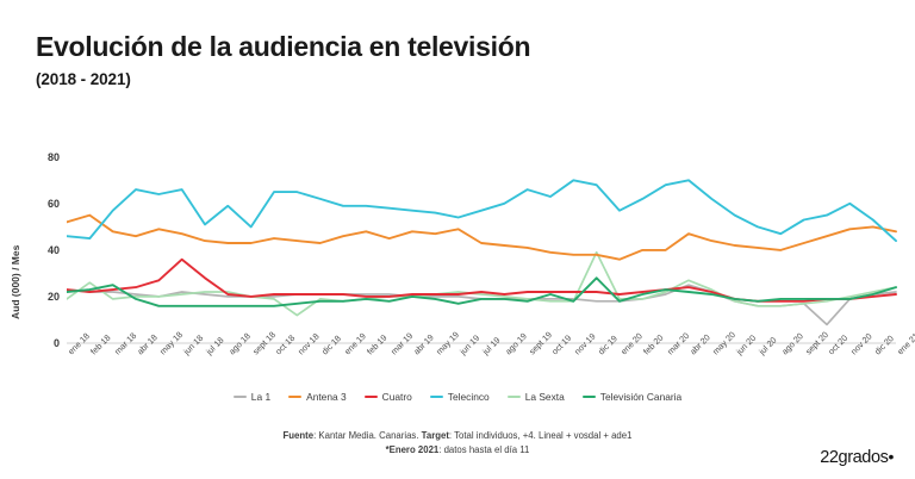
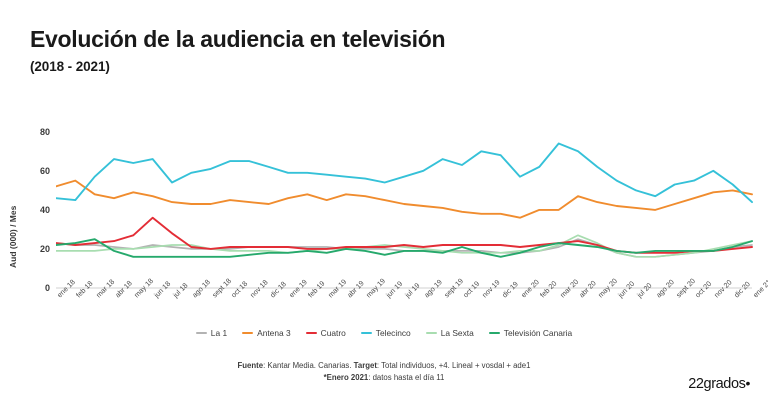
La Sexta/feb 18: 26 -> 19
Telecinco/jul 18: 51 -> 54
Telecinco/sept 18: 50 -> 61
La Sexta/nov 18: 12 -> 19
Antena 3/jun 19: 49 -> 45
La Sexta/dic 19: 39 -> 18
Televisión Canaria/dic 19: 28 -> 16
Telecinco/mar 20: 68 -> 74
La 1/oct 20: 8 -> 18
